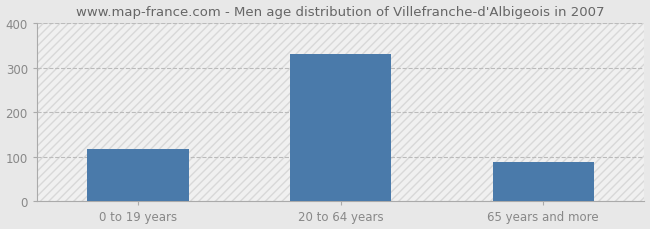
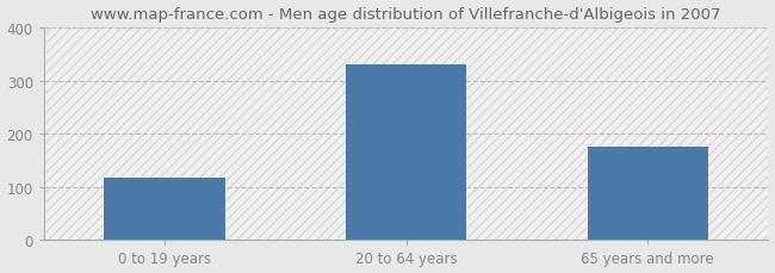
65 years and more: 88 -> 175
